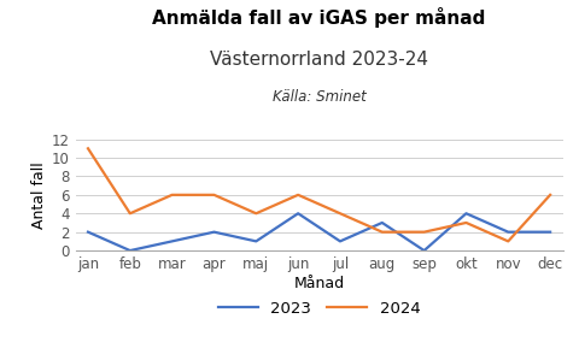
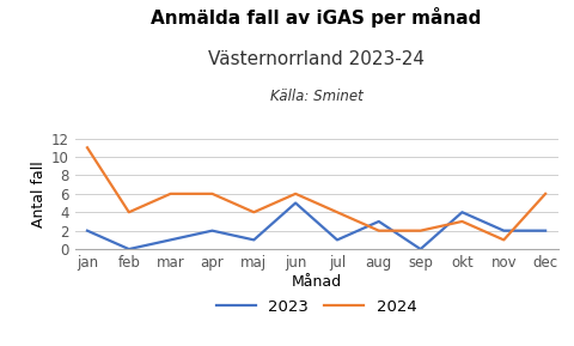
2023/jun: 4 -> 5
